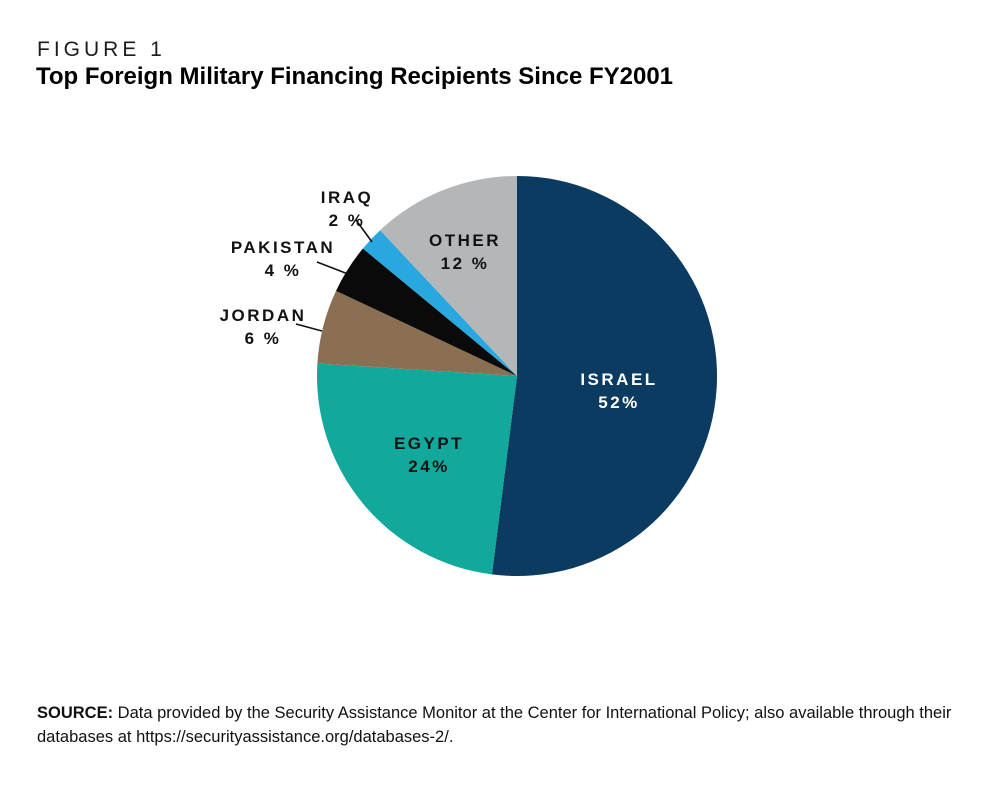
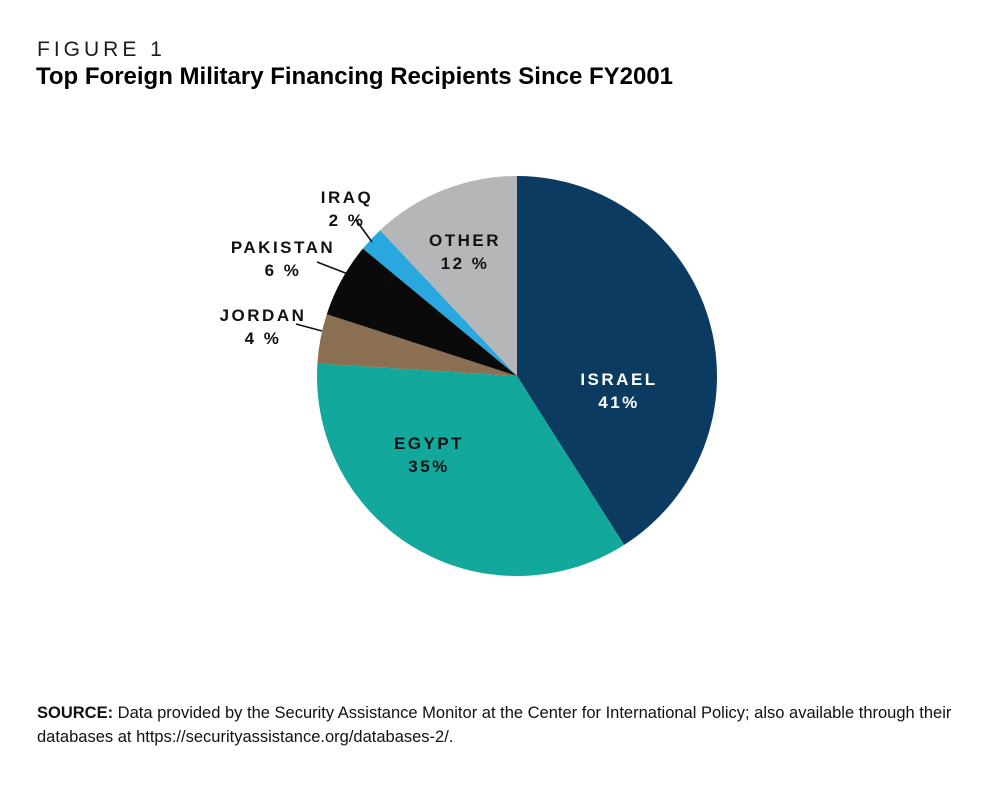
ISRAEL: 52% -> 41%
EGYPT: 24% -> 35%
JORDAN: 6 -> 4
PAKISTAN: 4 -> 6
